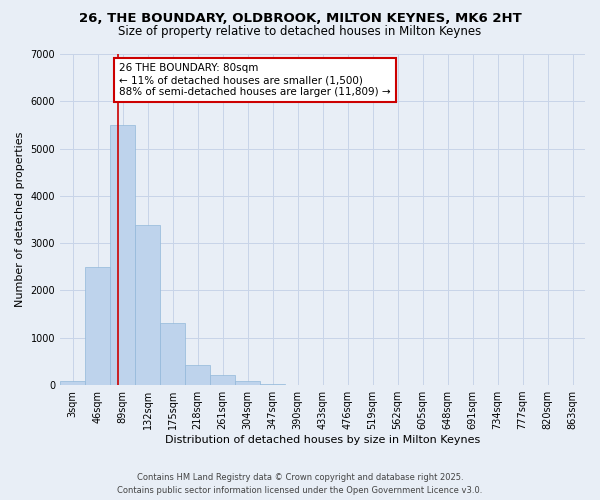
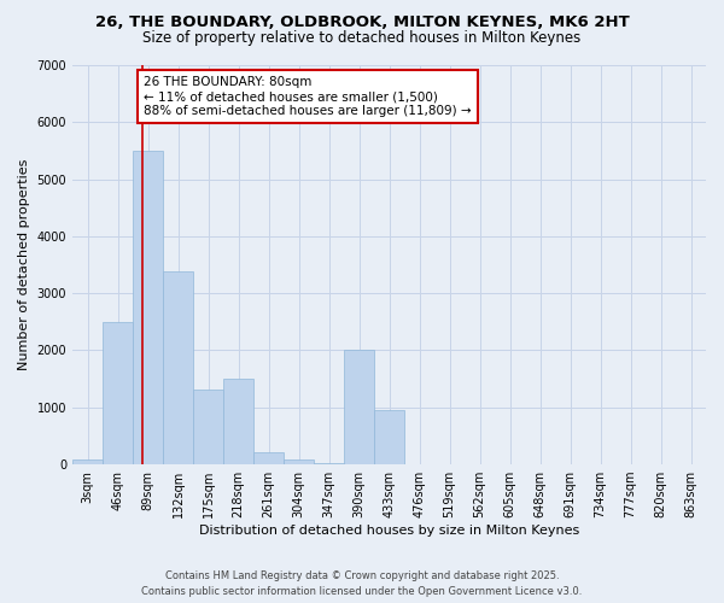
218sqm: 420 -> 1500
390sqm: 10 -> 2000
433sqm: 0 -> 950
